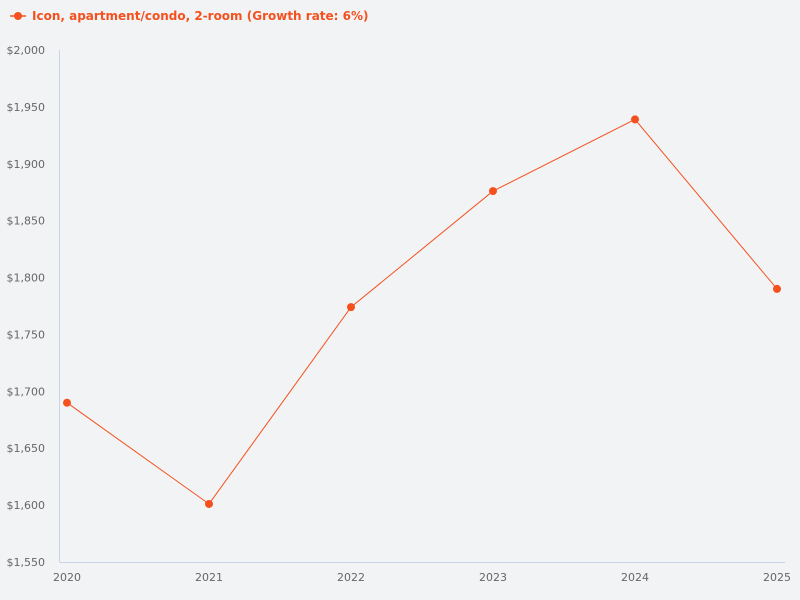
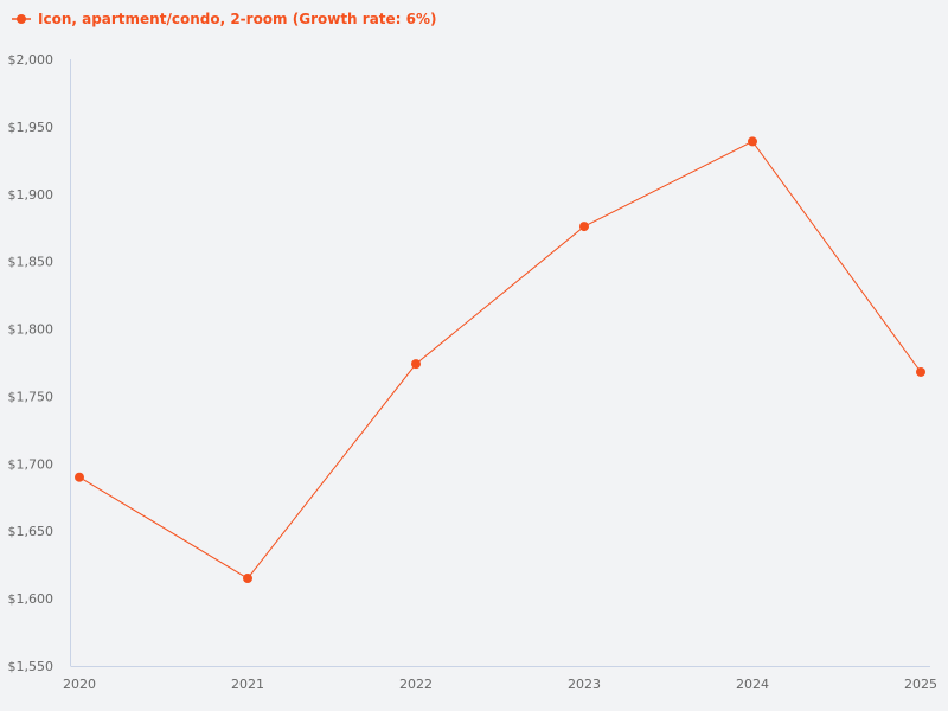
2021: $1601 -> $1615
2025: $1790 -> $1768
